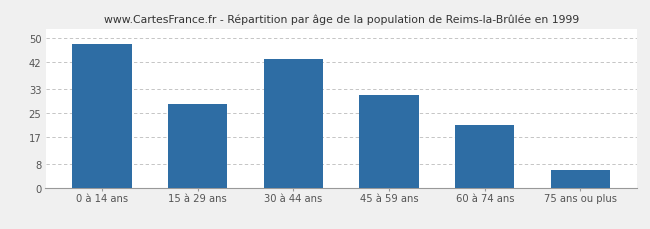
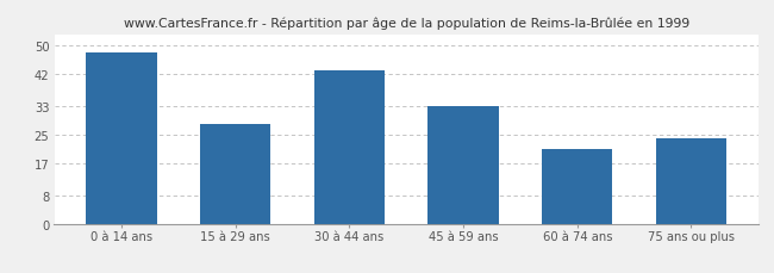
45 à 59 ans: 31 -> 33
75 ans ou plus: 6 -> 24
